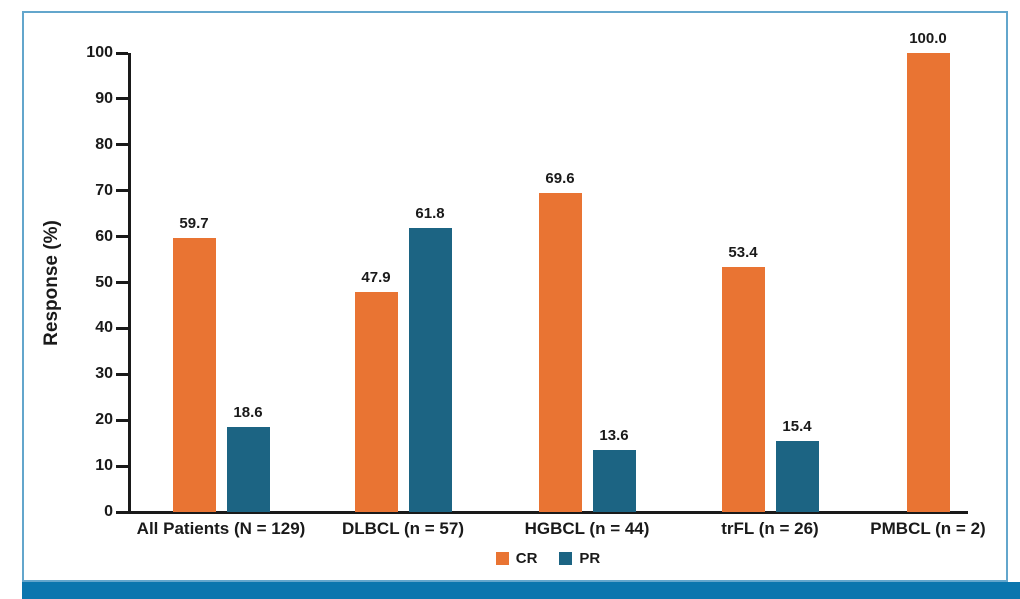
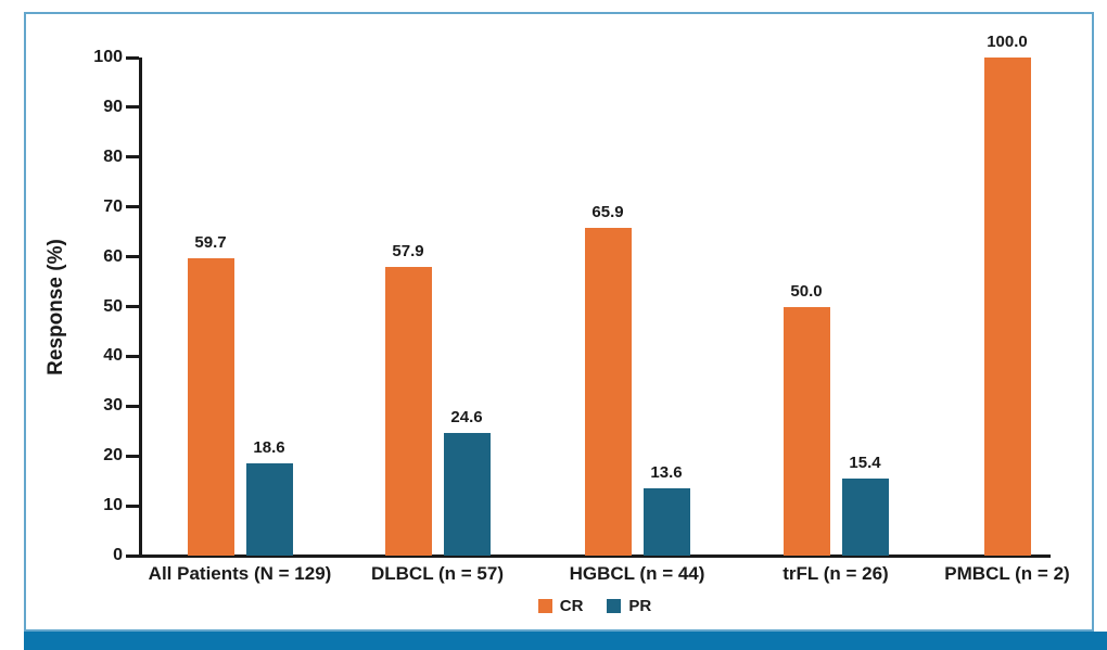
CR/DLBCL (n = 57): 47.9 -> 57.9
PR/DLBCL (n = 57): 61.8 -> 24.6
CR/HGBCL (n = 44): 69.6 -> 65.9
CR/trFL (n = 26): 53.4 -> 50.0
